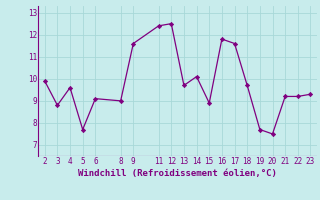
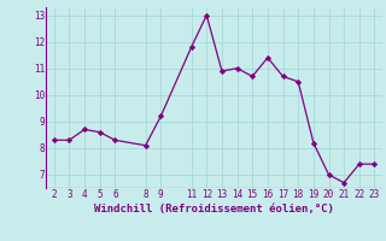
2: 9.9 -> 8.3
3: 8.8 -> 8.3
4: 9.6 -> 8.7
5: 7.7 -> 8.6
6: 9.1 -> 8.3
8: 9.0 -> 8.1
9: 11.6 -> 9.2
11: 12.4 -> 11.8
12: 12.5 -> 13.0
13: 9.7 -> 10.9
14: 10.1 -> 11.0
15: 8.9 -> 10.7
16: 11.8 -> 11.4
17: 11.6 -> 10.7
18: 9.7 -> 10.5
19: 7.7 -> 8.2
20: 7.5 -> 7.0
21: 9.2 -> 6.7
22: 9.2 -> 7.4
23: 9.3 -> 7.4
